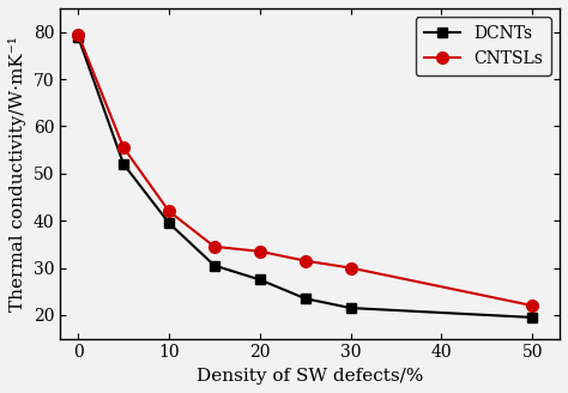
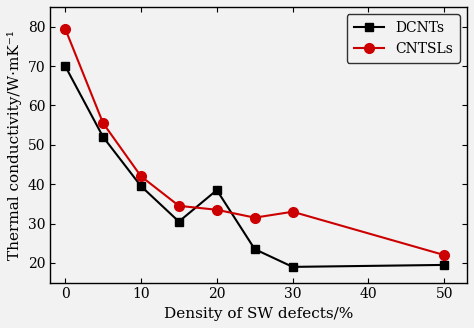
DCNTs/0: 79.0 -> 70.0
DCNTs/20: 27.5 -> 38.5
DCNTs/30: 21.5 -> 19.0
CNTSLs/30: 30.0 -> 33.0
